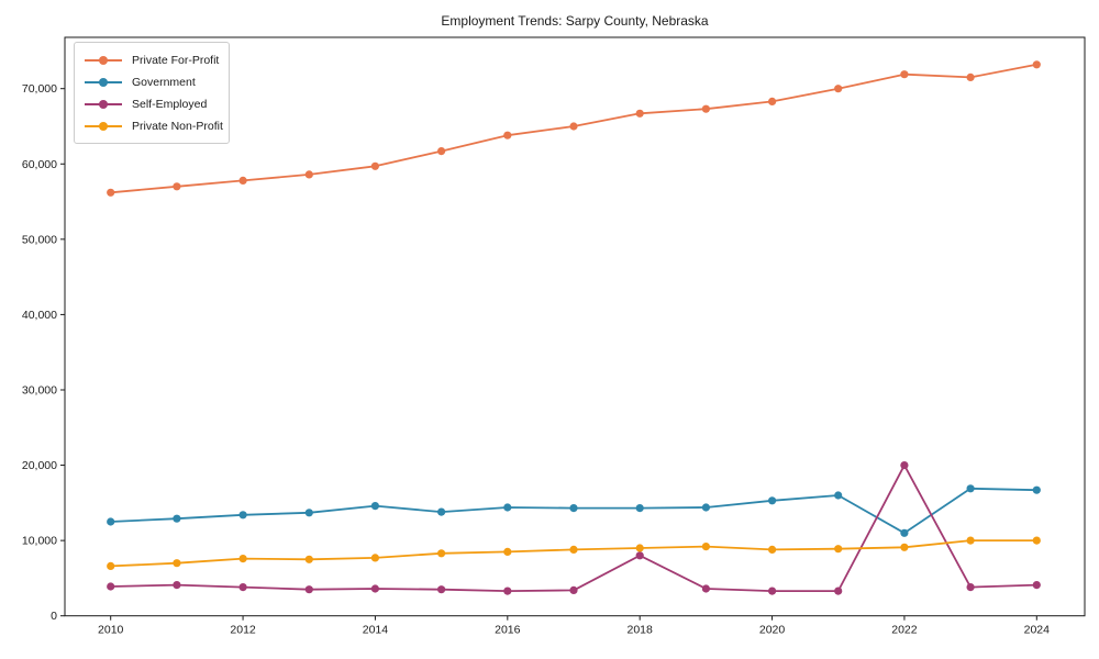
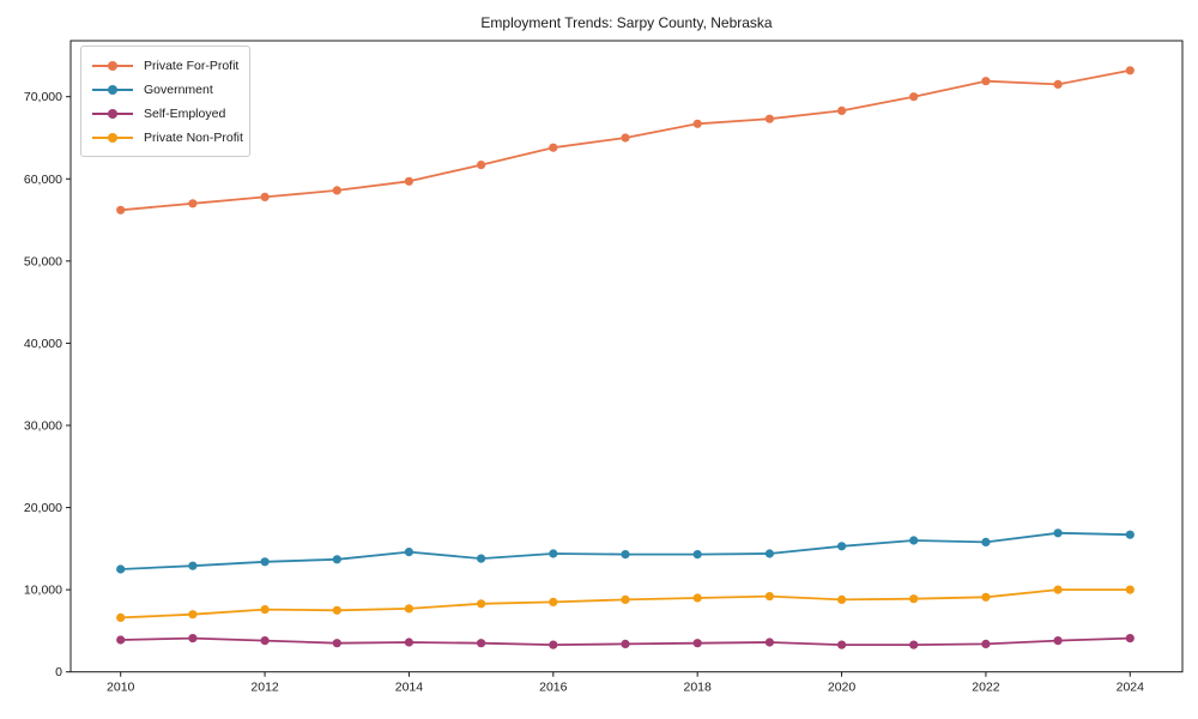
Self-Employed/2018: 8000 -> 4000
Government/2022: 11000 -> 16000
Self-Employed/2022: 20000 -> 3000
